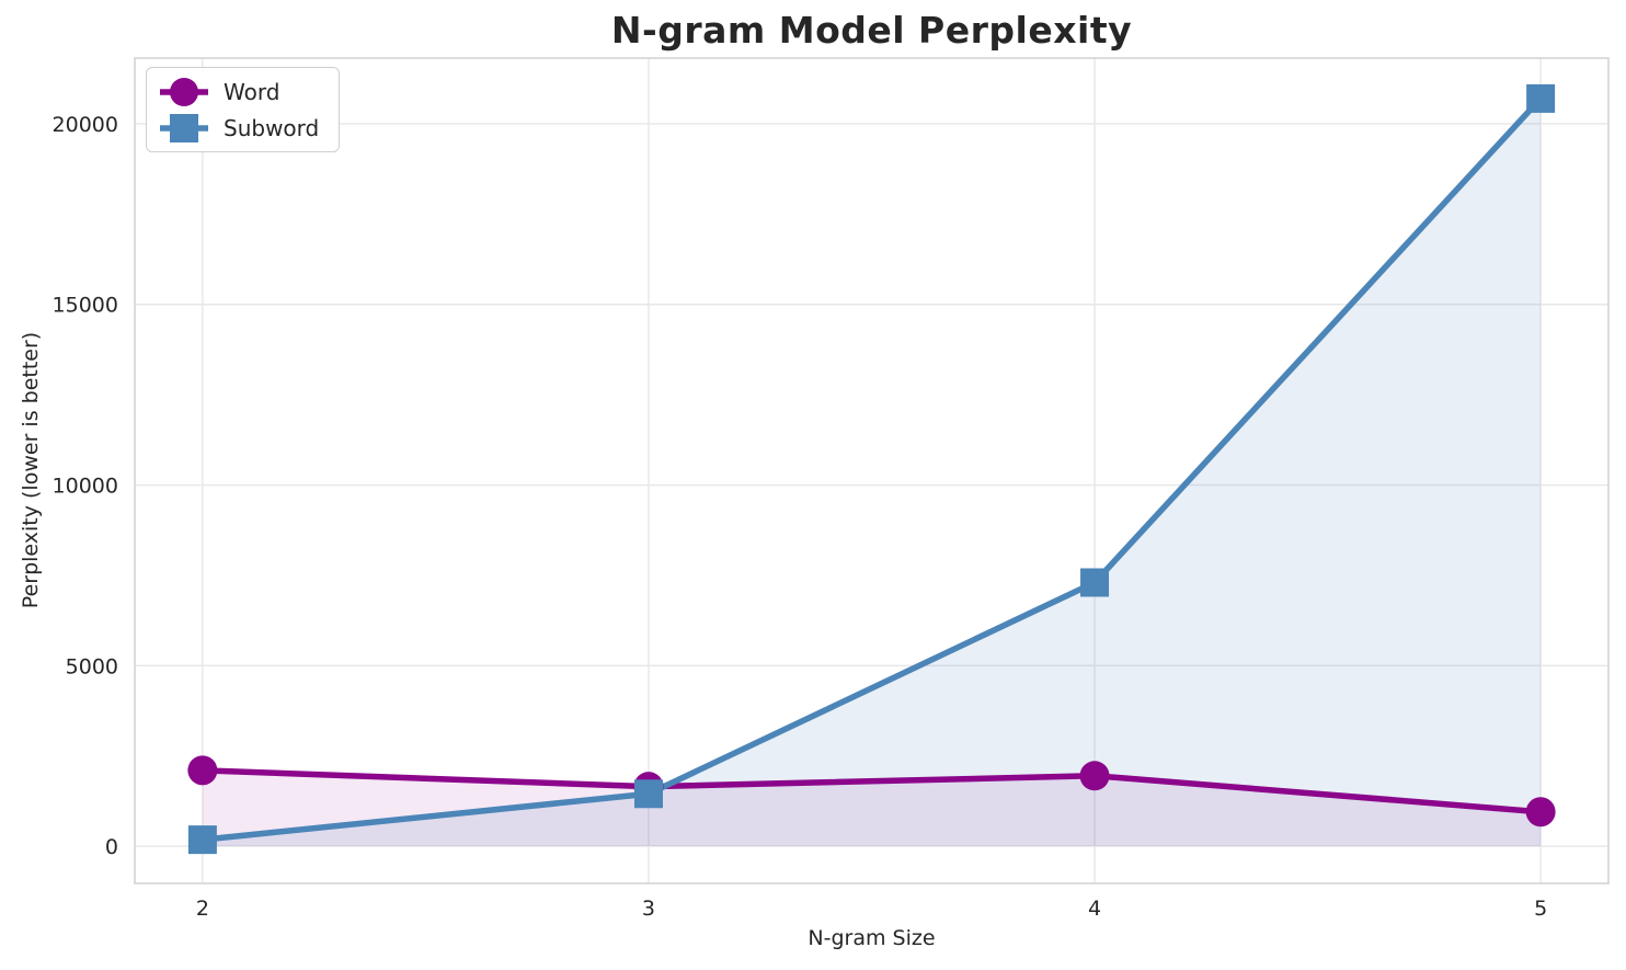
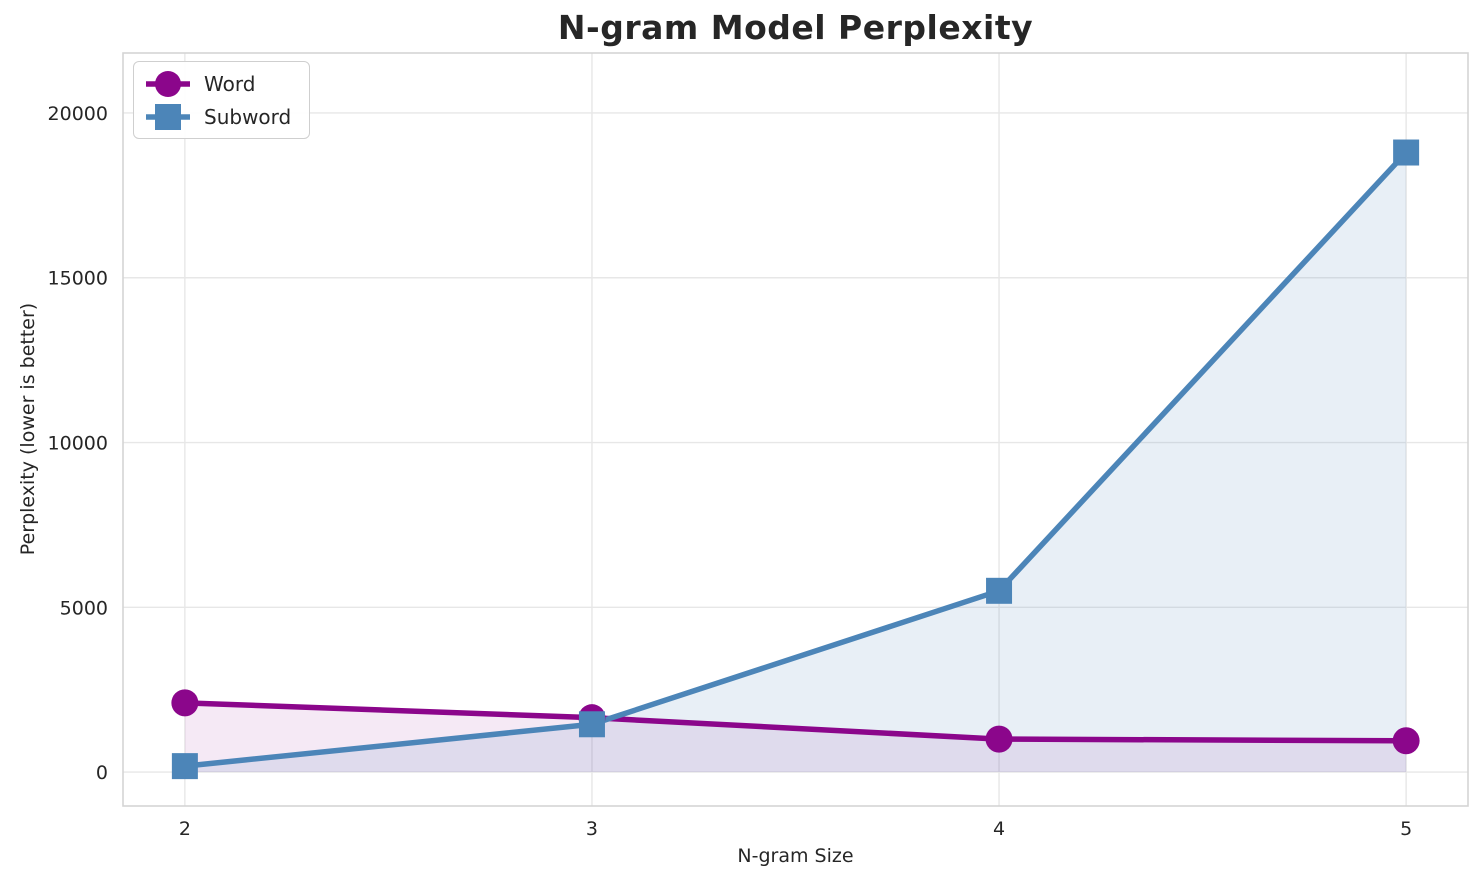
Word/4: 2000 -> 1000
Subword/4: 7300 -> 5500
Subword/5: 20700 -> 18800
